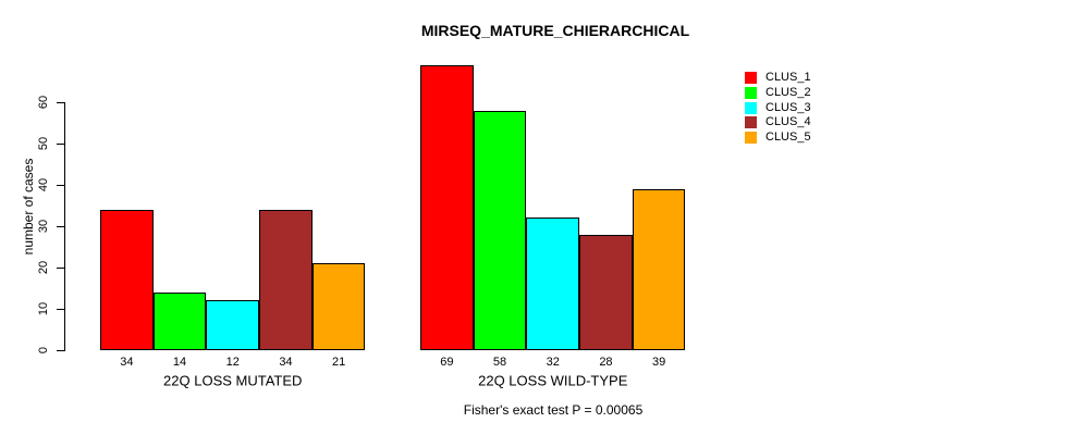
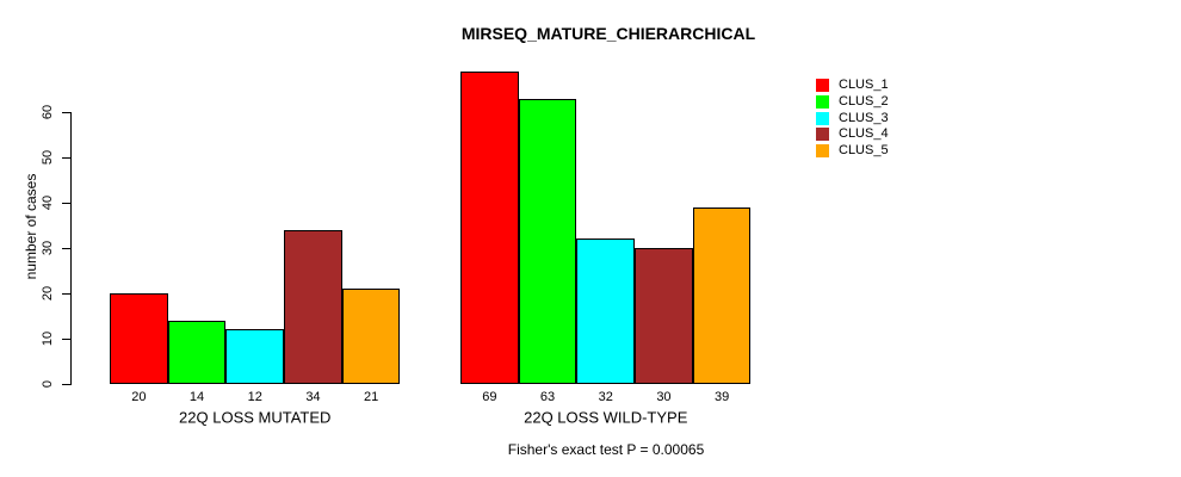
CLUS_1/22Q LOSS MUTATED: 34 -> 20
CLUS_2/22Q LOSS WILD-TYPE: 58 -> 63
CLUS_4/22Q LOSS WILD-TYPE: 28 -> 30
